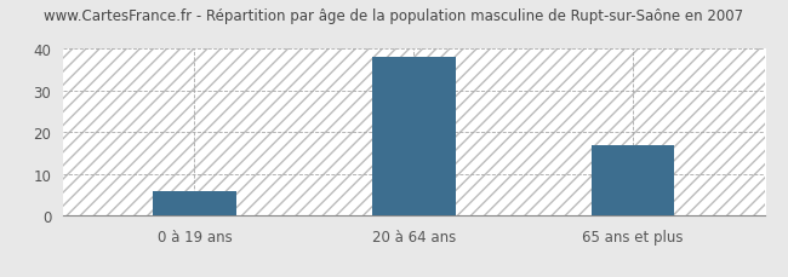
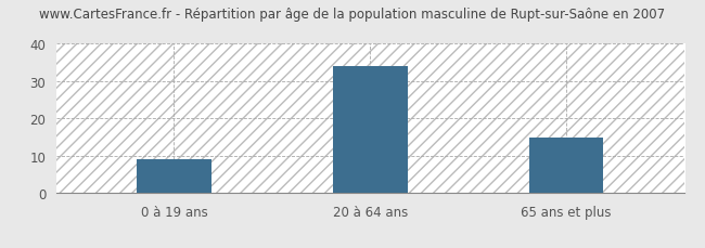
0 à 19 ans: 6 -> 9
20 à 64 ans: 38 -> 34
65 ans et plus: 17 -> 15
